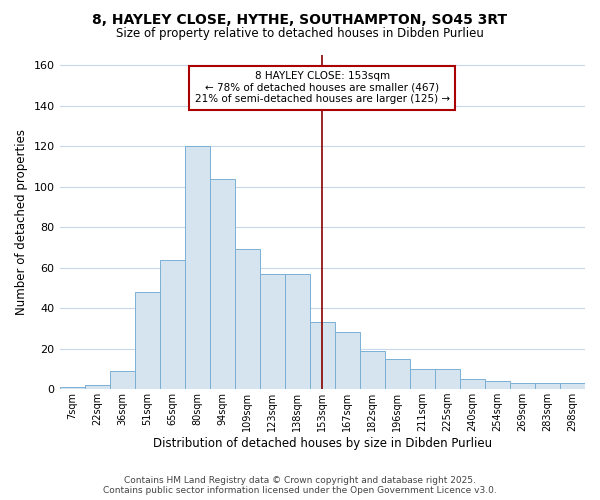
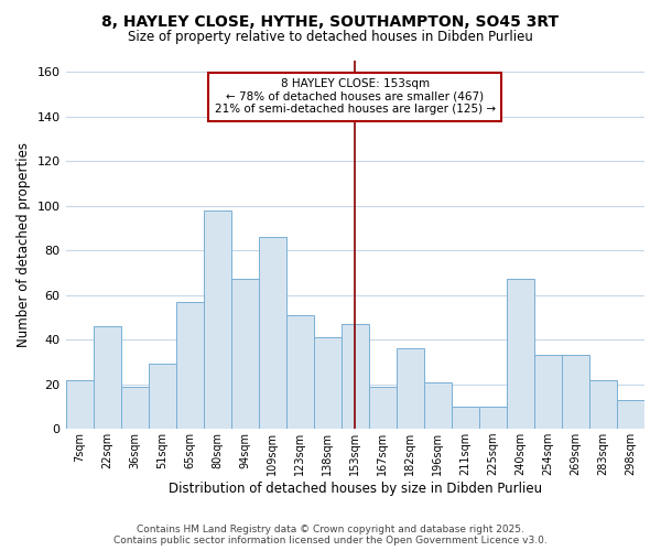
7sqm: 1 -> 22
22sqm: 2 -> 46
36sqm: 9 -> 19
51sqm: 48 -> 29
65sqm: 64 -> 57
80sqm: 120 -> 98
94sqm: 104 -> 67
109sqm: 69 -> 86
123sqm: 57 -> 51
138sqm: 57 -> 41
153sqm: 33 -> 47
167sqm: 28 -> 19
182sqm: 19 -> 36
196sqm: 15 -> 21
240sqm: 5 -> 67
254sqm: 4 -> 33
269sqm: 3 -> 33
283sqm: 3 -> 22
298sqm: 3 -> 13
